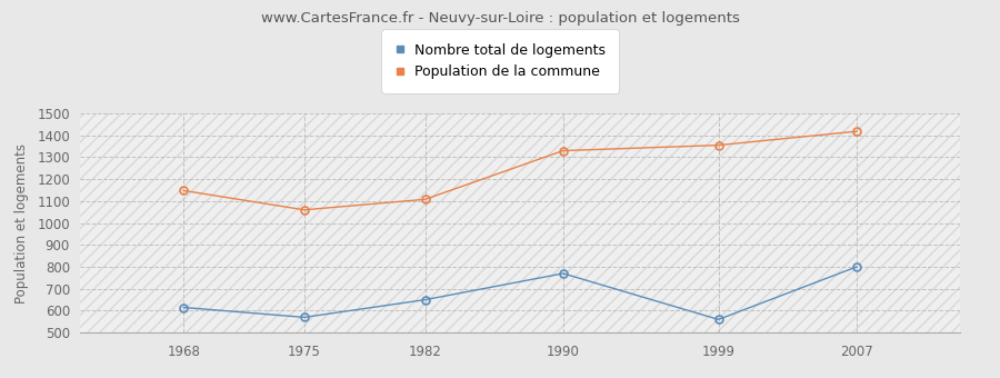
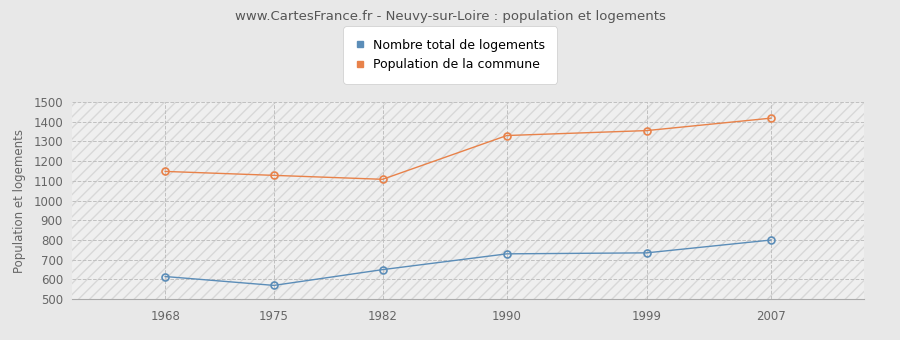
Population de la commune/1975: 1060 -> 1130
Nombre total de logements/1990: 770 -> 730
Nombre total de logements/1999: 560 -> 740
